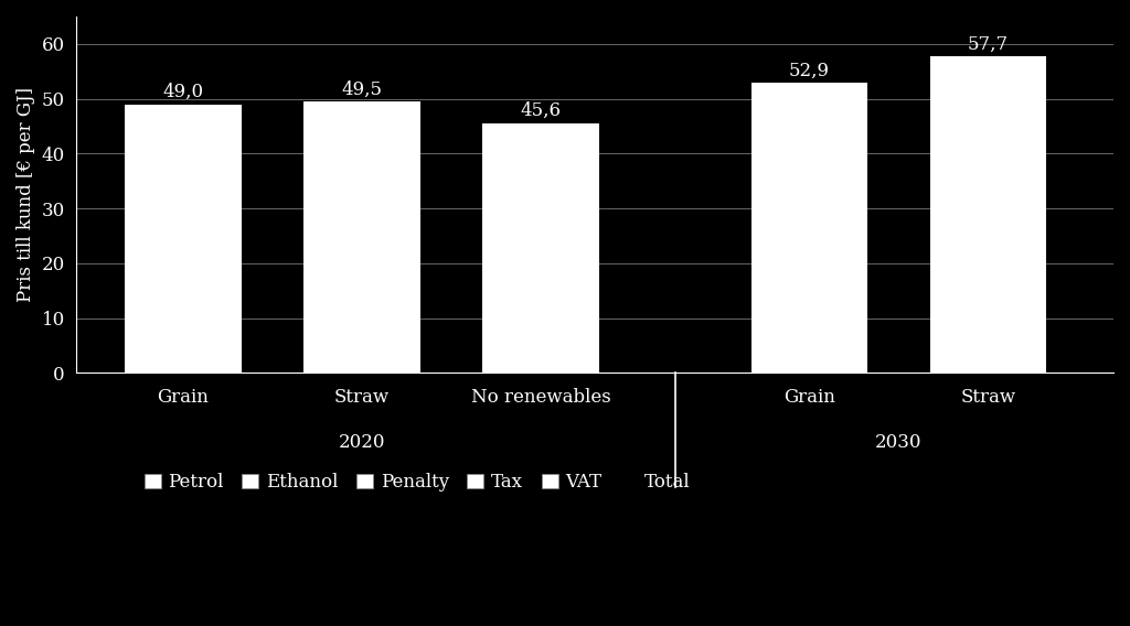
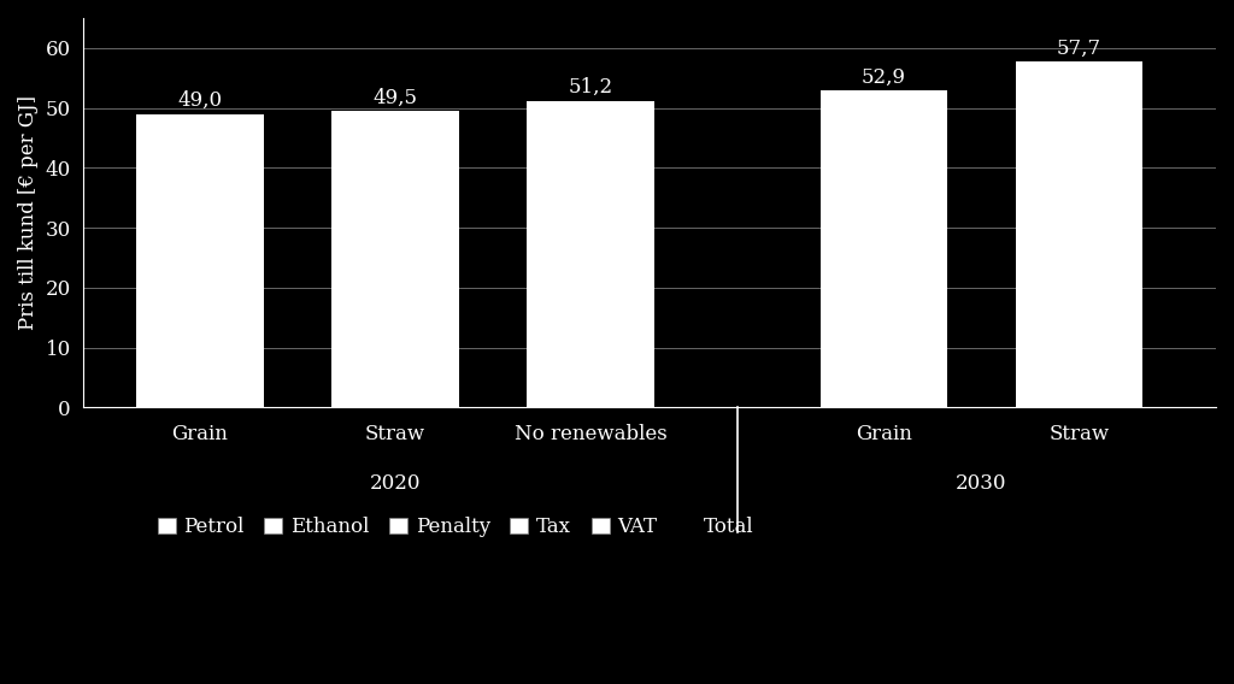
No renewables: 45,6 -> 51,2
